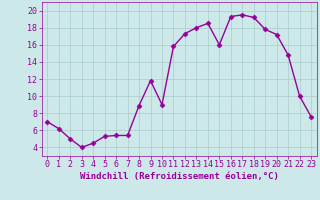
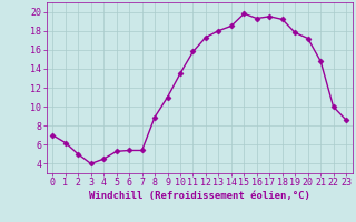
9: 11.8 -> 11.0
10: 9.0 -> 13.5
15: 16.0 -> 19.8
23: 7.6 -> 8.6
